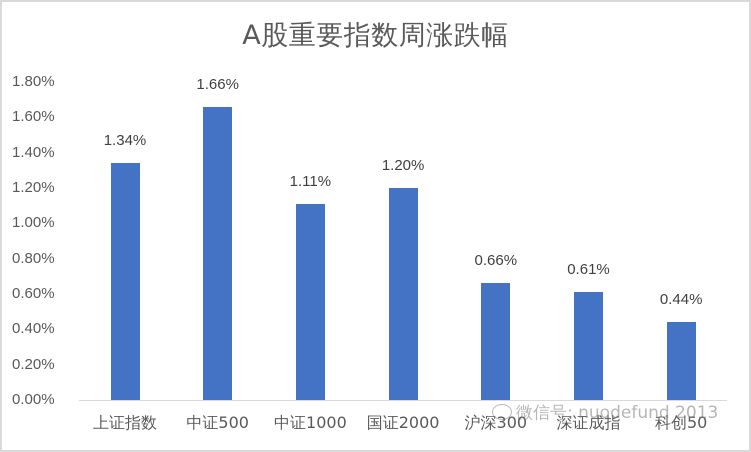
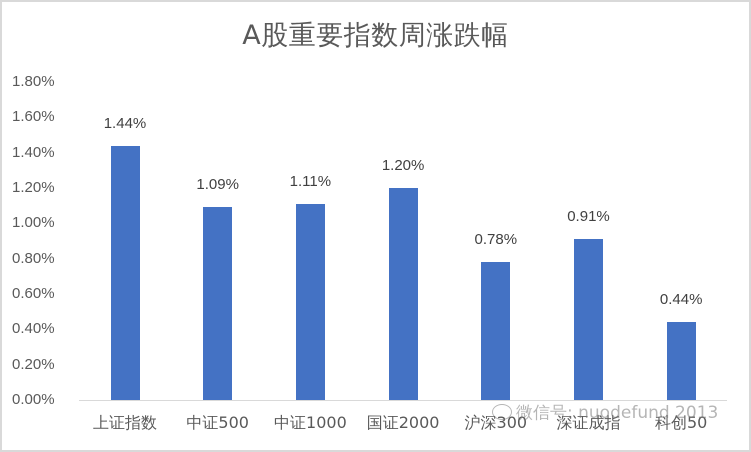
上证指数: 1.34% -> 1.44%
中证500: 1.66% -> 1.09%
沪深300: 0.66% -> 0.78%
深证成指: 0.61% -> 0.91%
